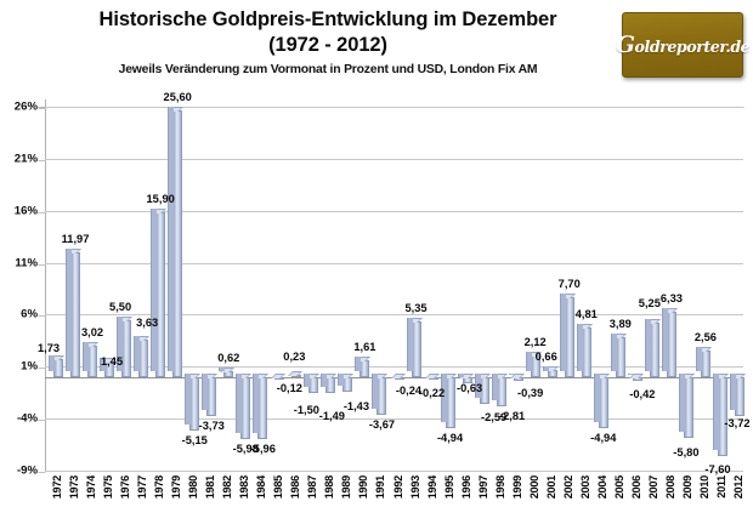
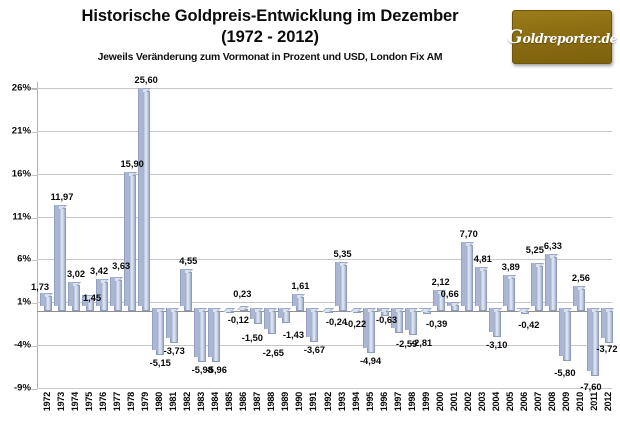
1976: 5,50 -> 3,42
1982: 0,62 -> 4,55
1988: -1,49 -> -2,65
2004: -4,94 -> -3,10
